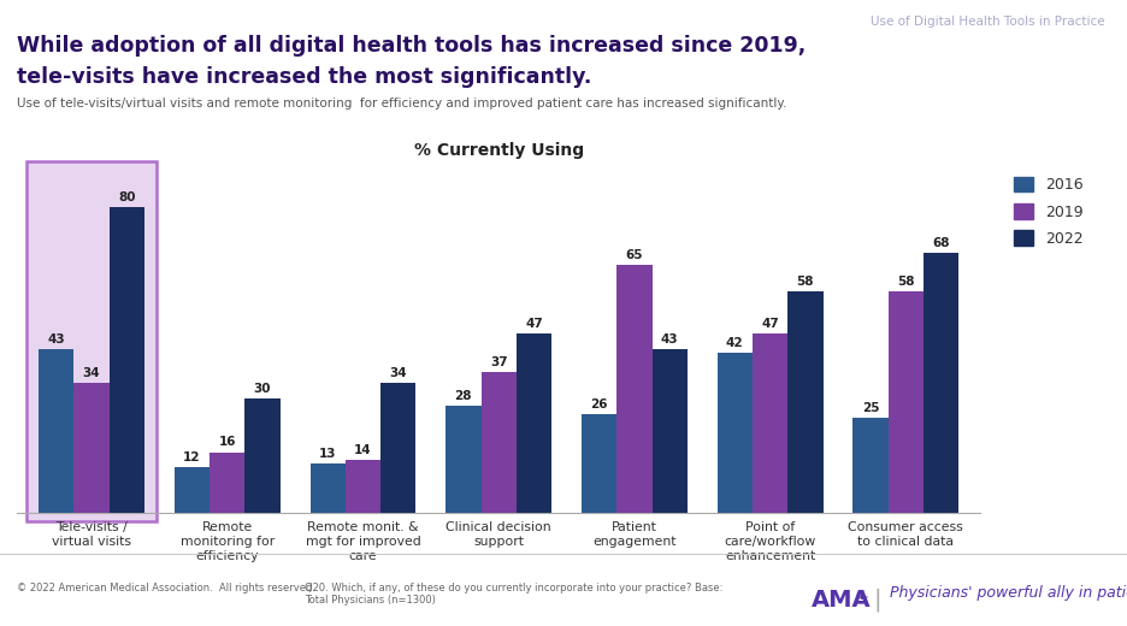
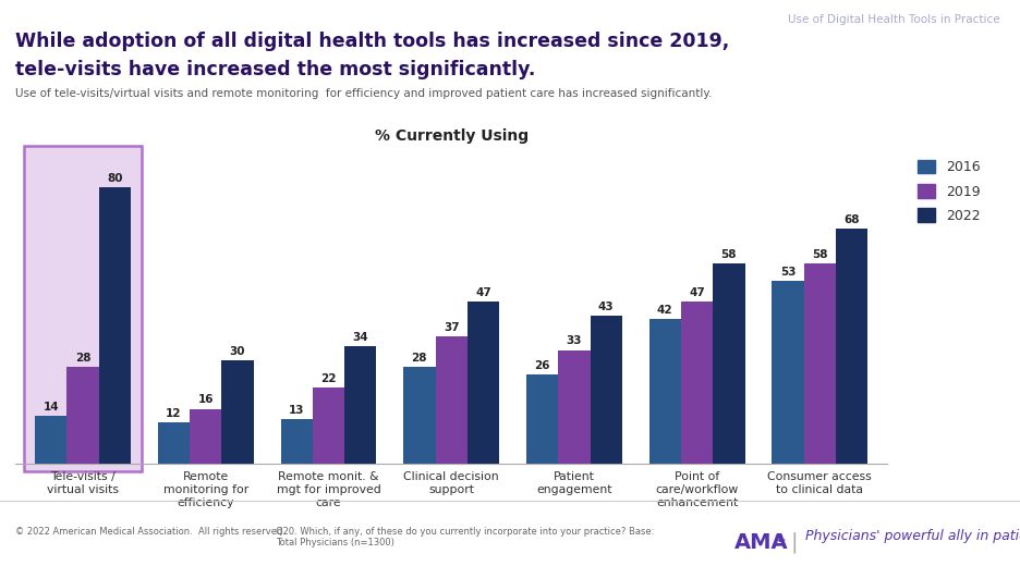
2016/Tele-visits / virtual visits: 43 -> 14
2019/Tele-visits / virtual visits: 34 -> 28
2019/Remote monit. & mgt for improved care: 14 -> 22
2019/Patient engagement: 65 -> 33
2016/Consumer access to clinical data: 25 -> 53
